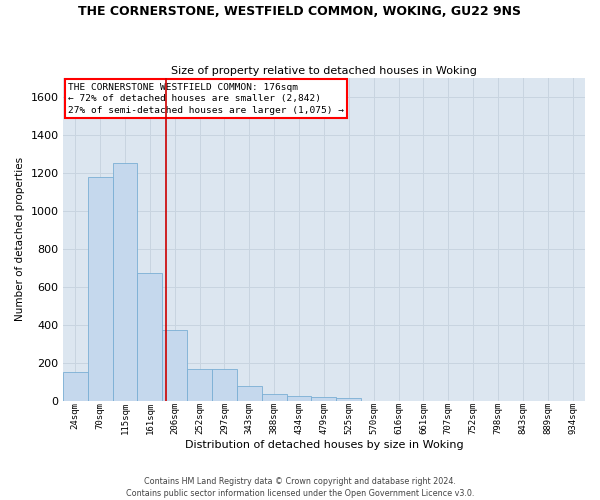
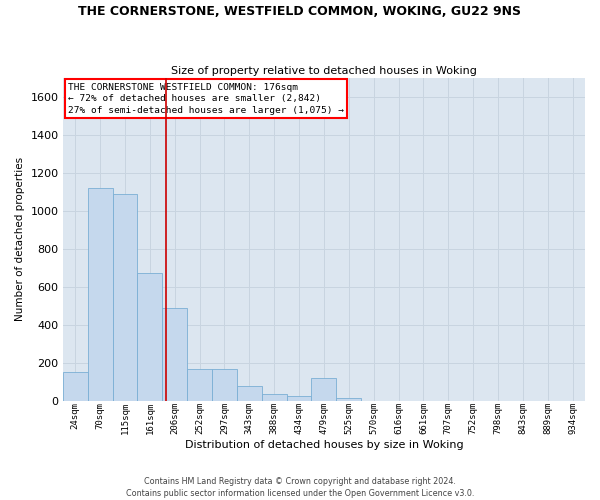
70sqm: 1180 -> 1120
115sqm: 1250 -> 1090
206sqm: 380 -> 490
479sqm: 20 -> 120
